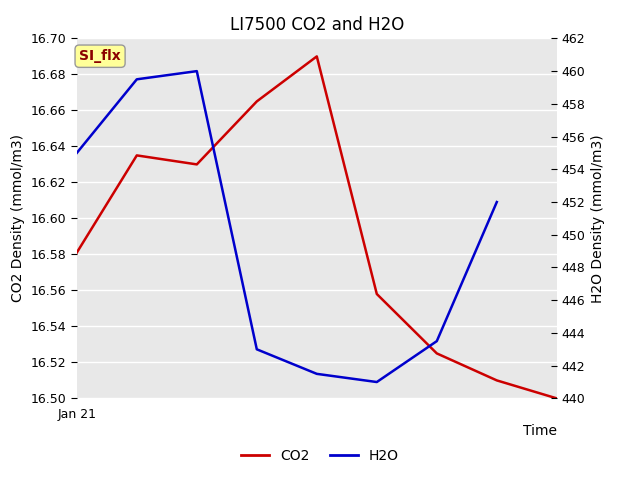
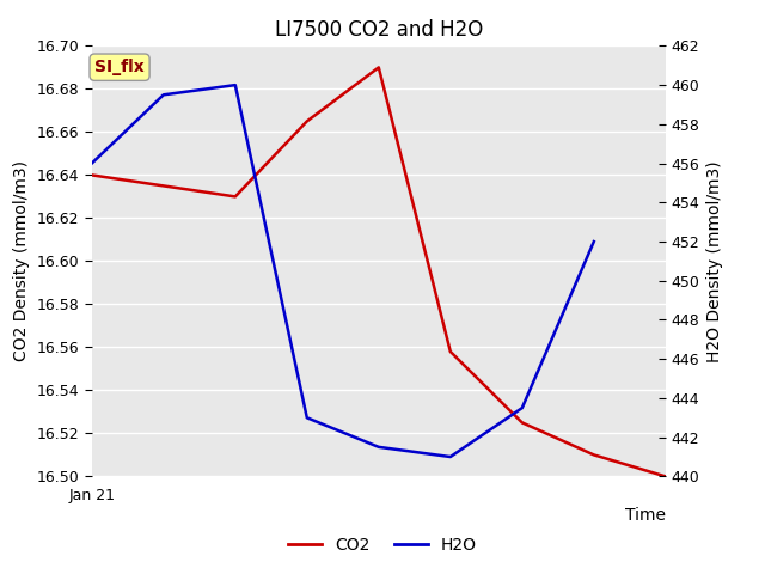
CO2/Jan 21: 16.581 -> 16.640
H2O/Jan 21: 455.0 -> 456.0
